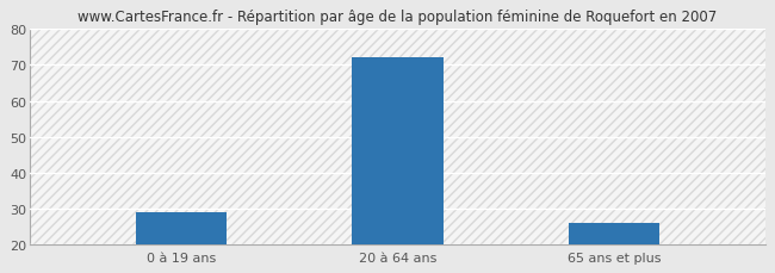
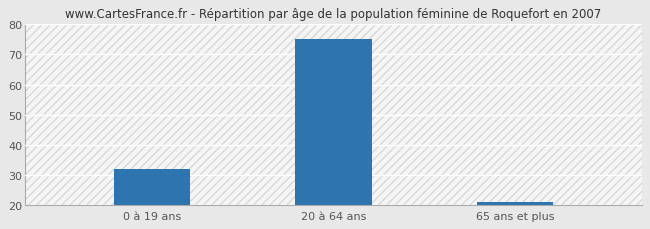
0 à 19 ans: 29 -> 32
20 à 64 ans: 72 -> 75
65 ans et plus: 26 -> 21
